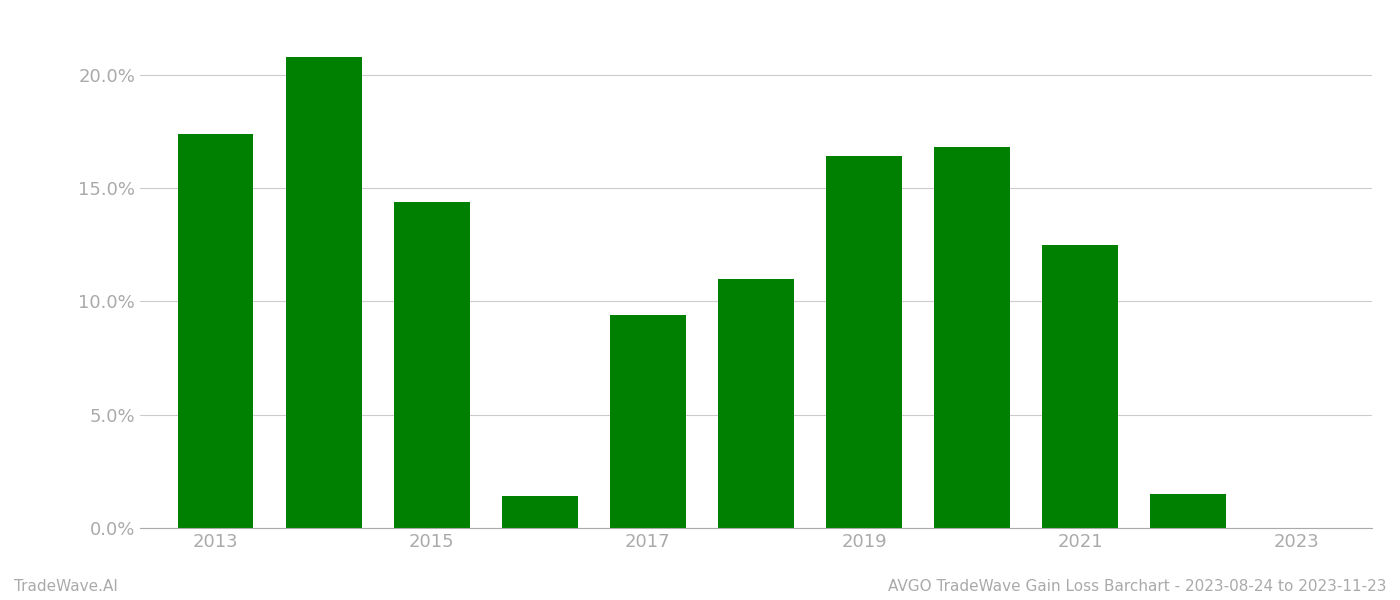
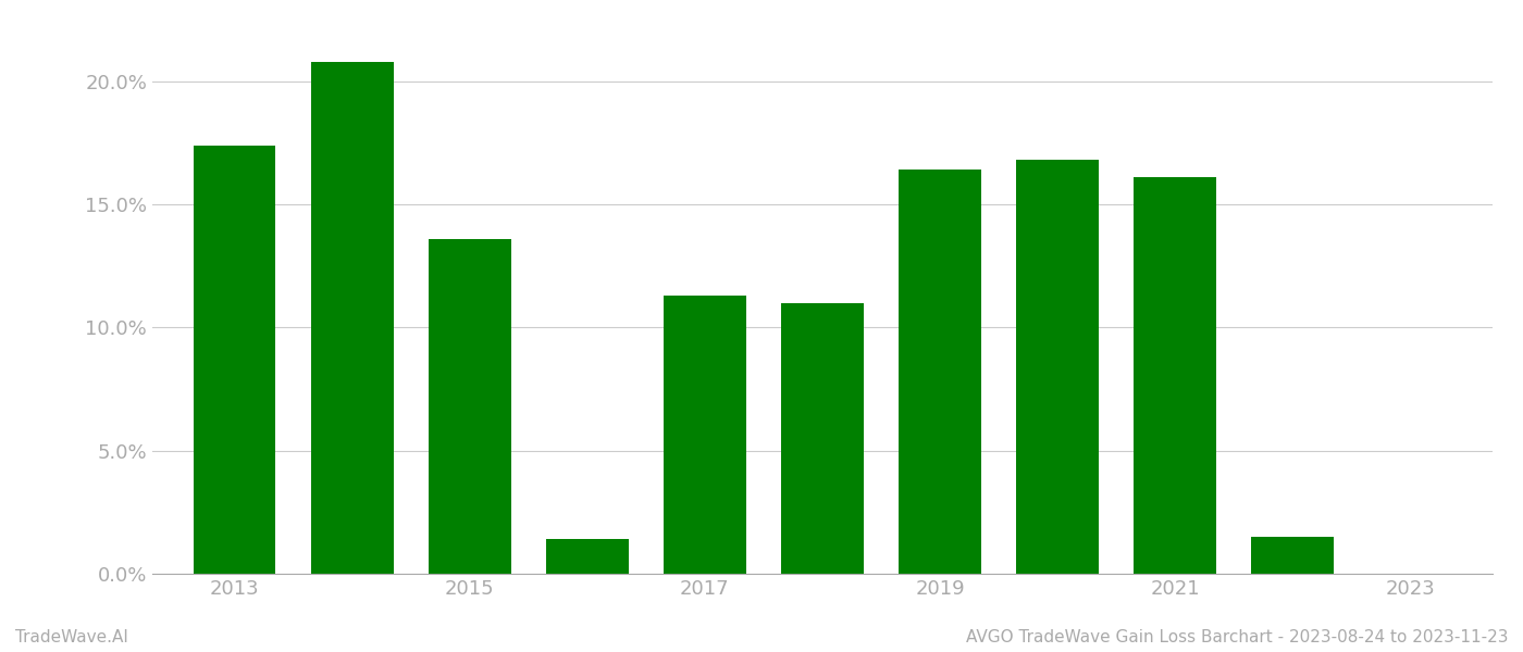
2015: 14.4% -> 13.6%
2017: 9.4% -> 11.3%
2021: 12.5% -> 16.1%
